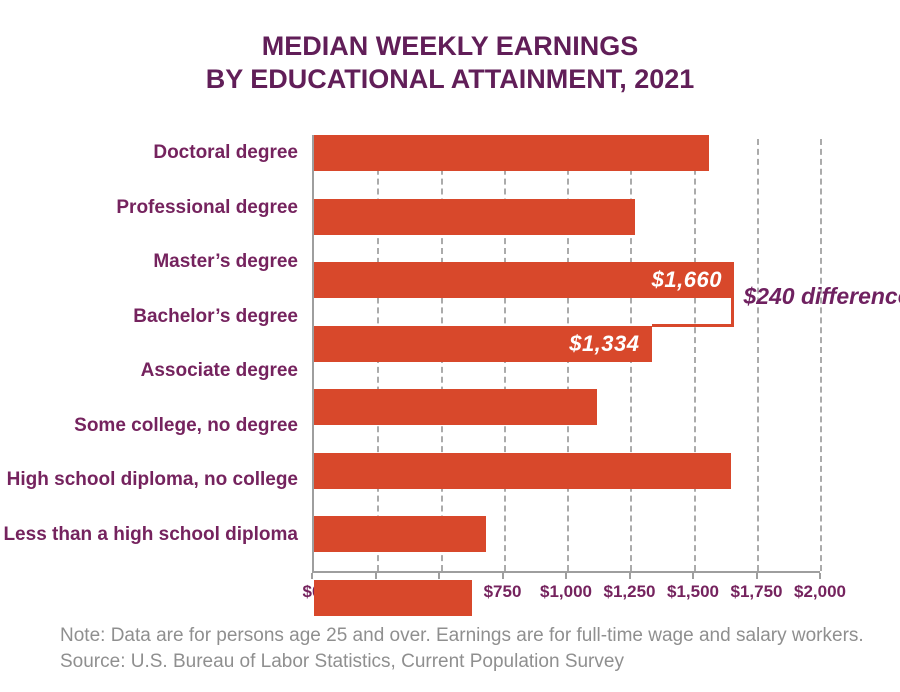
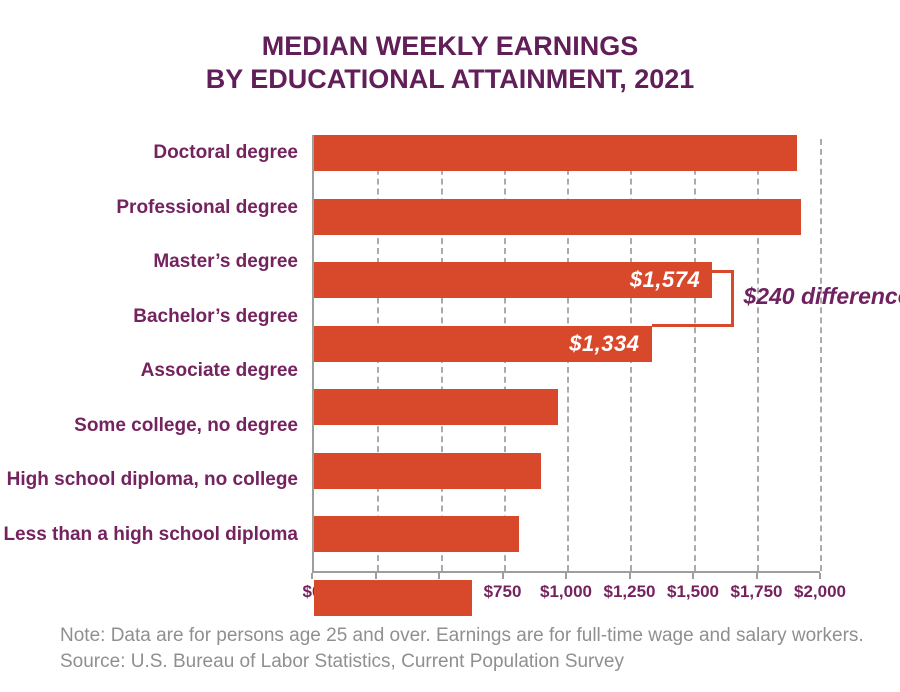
Doctoral degree: $1560 -> $1910
Professional degree: $1270 -> $1920
Master’s degree: $1,660 -> $1,574
Associate degree: $1120 -> $960
Some college, no degree: $1650 -> $900
High school diploma, no college: $680 -> $810
